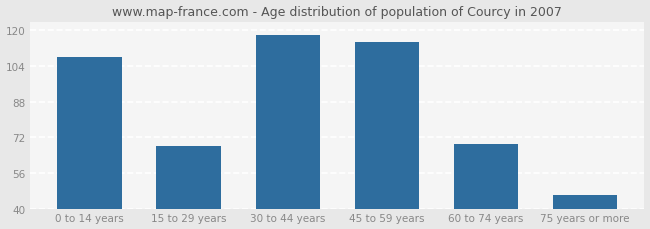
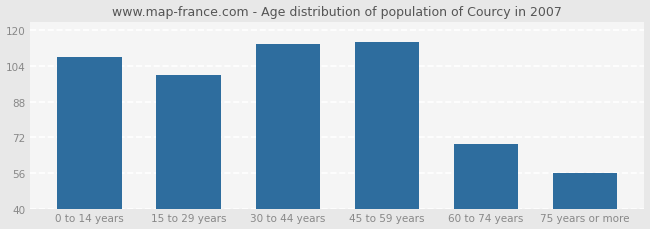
15 to 29 years: 68 -> 100
30 to 44 years: 118 -> 114
75 years or more: 46 -> 56
